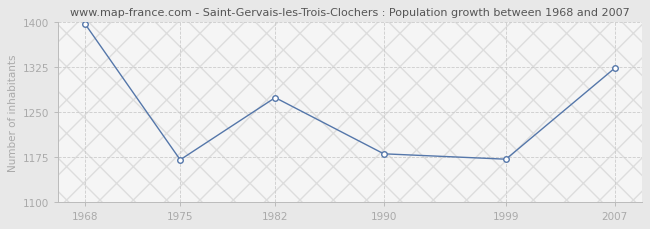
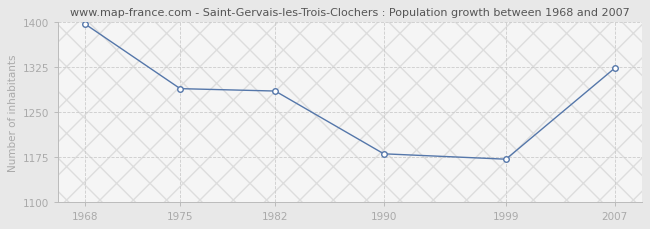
1975: 1170 -> 1289
1982: 1274 -> 1285
